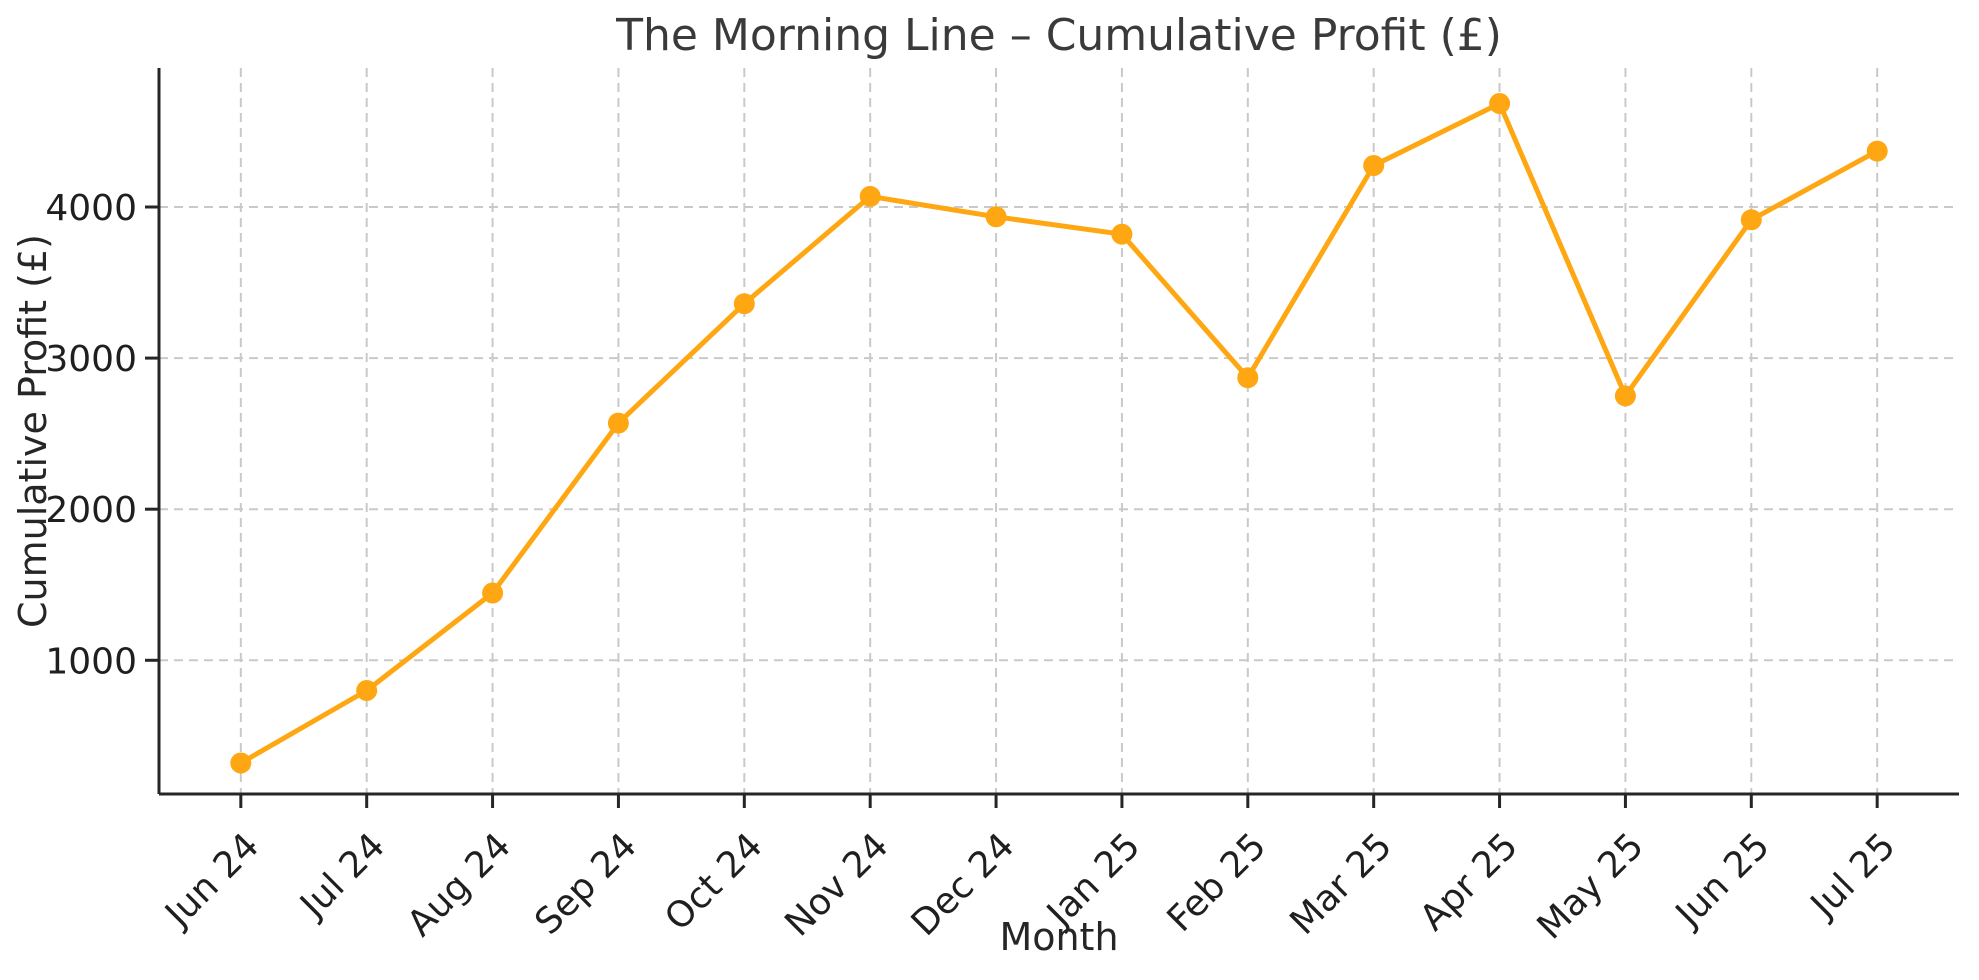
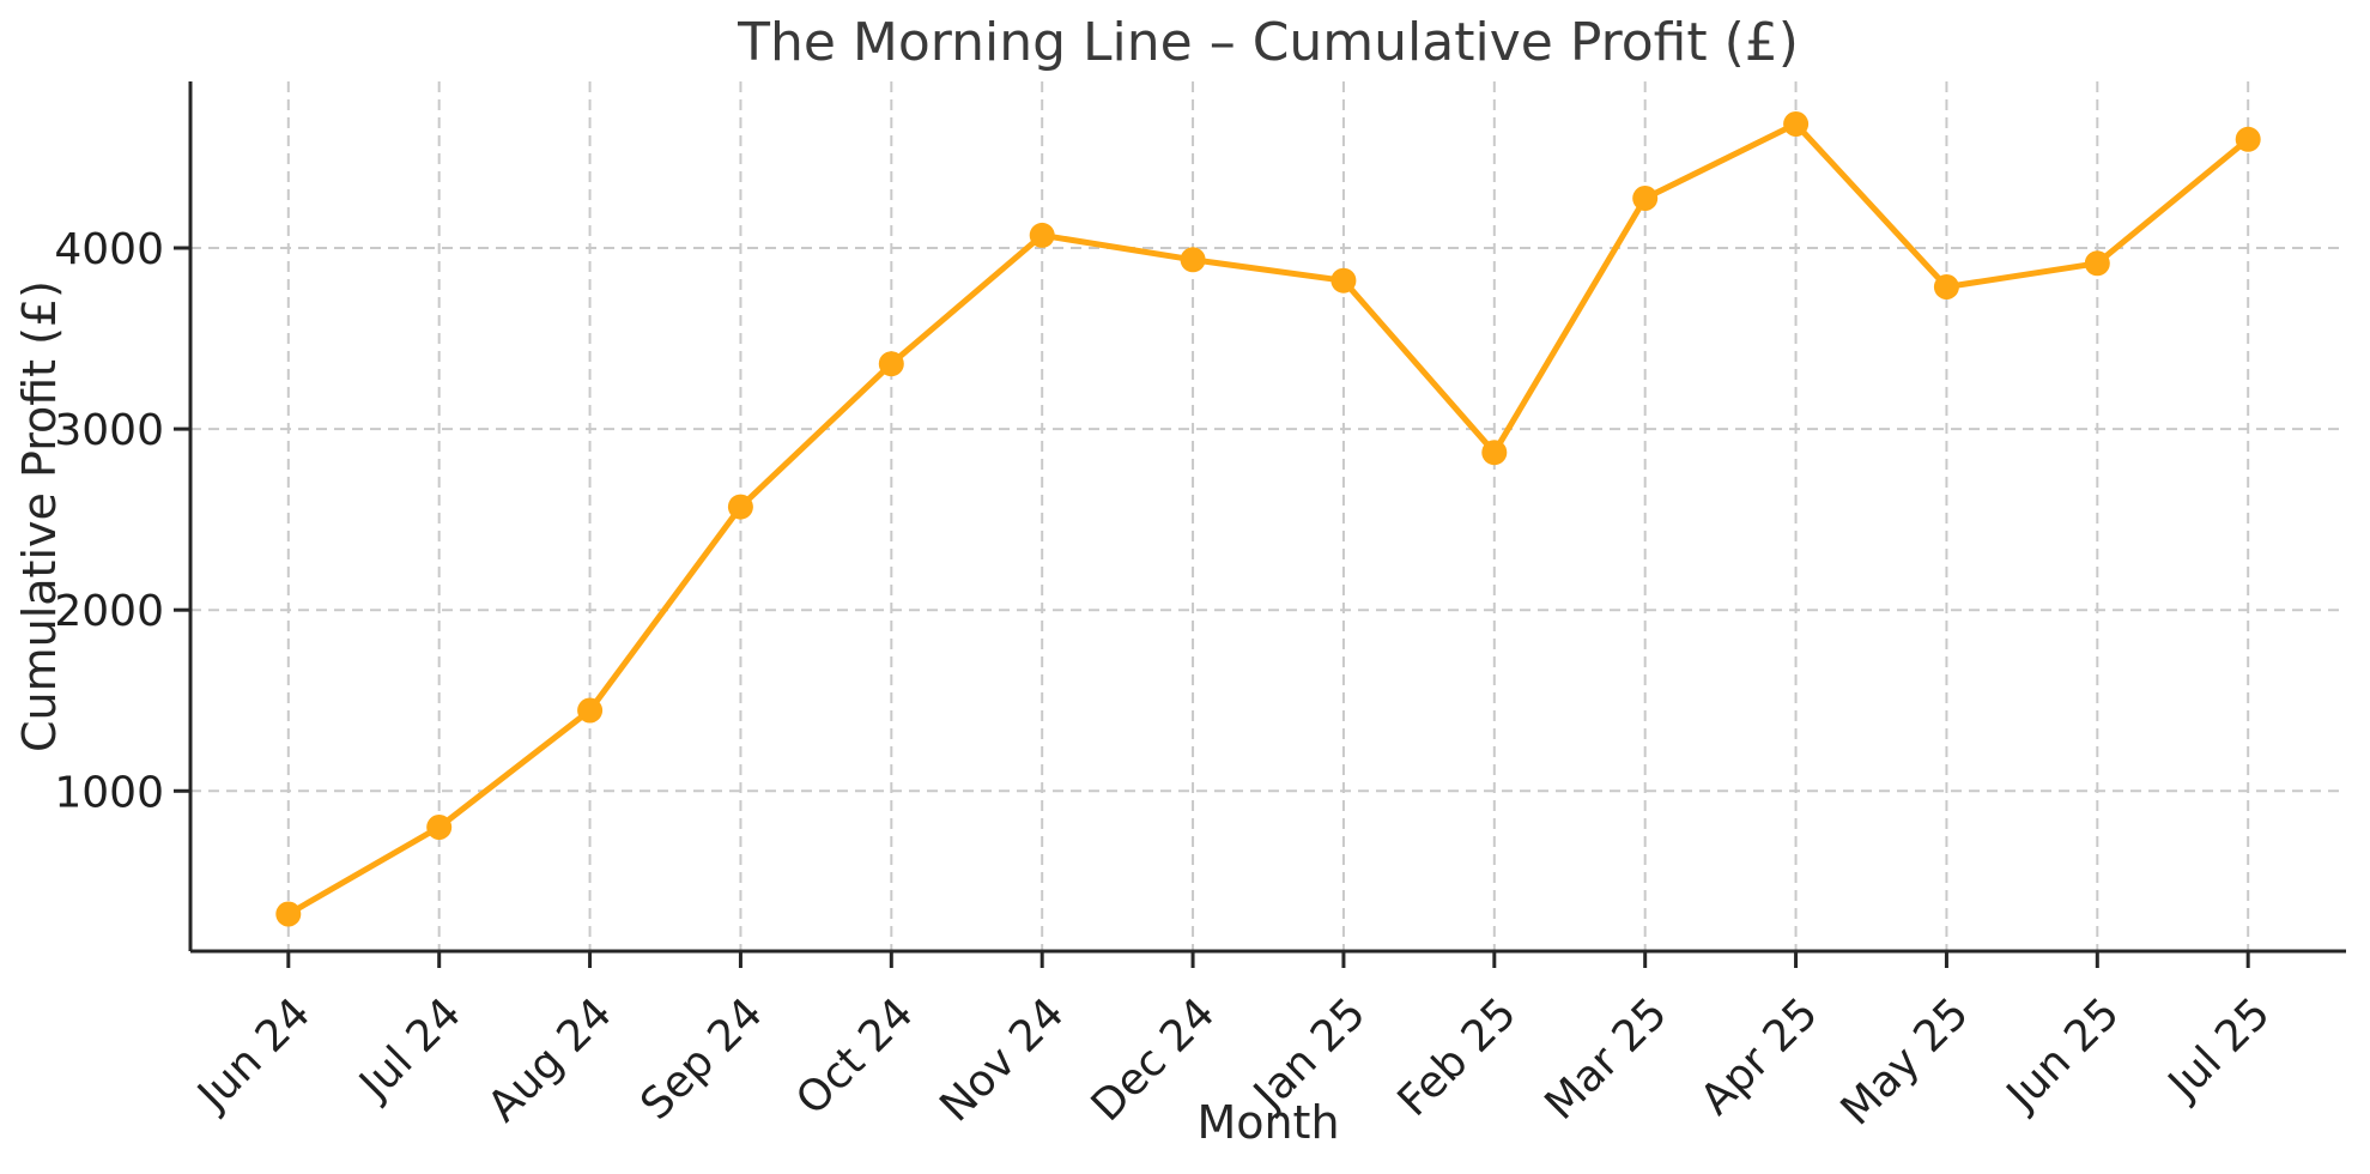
May 25: 2750 -> 3780
Jul 25: 4370 -> 4600
